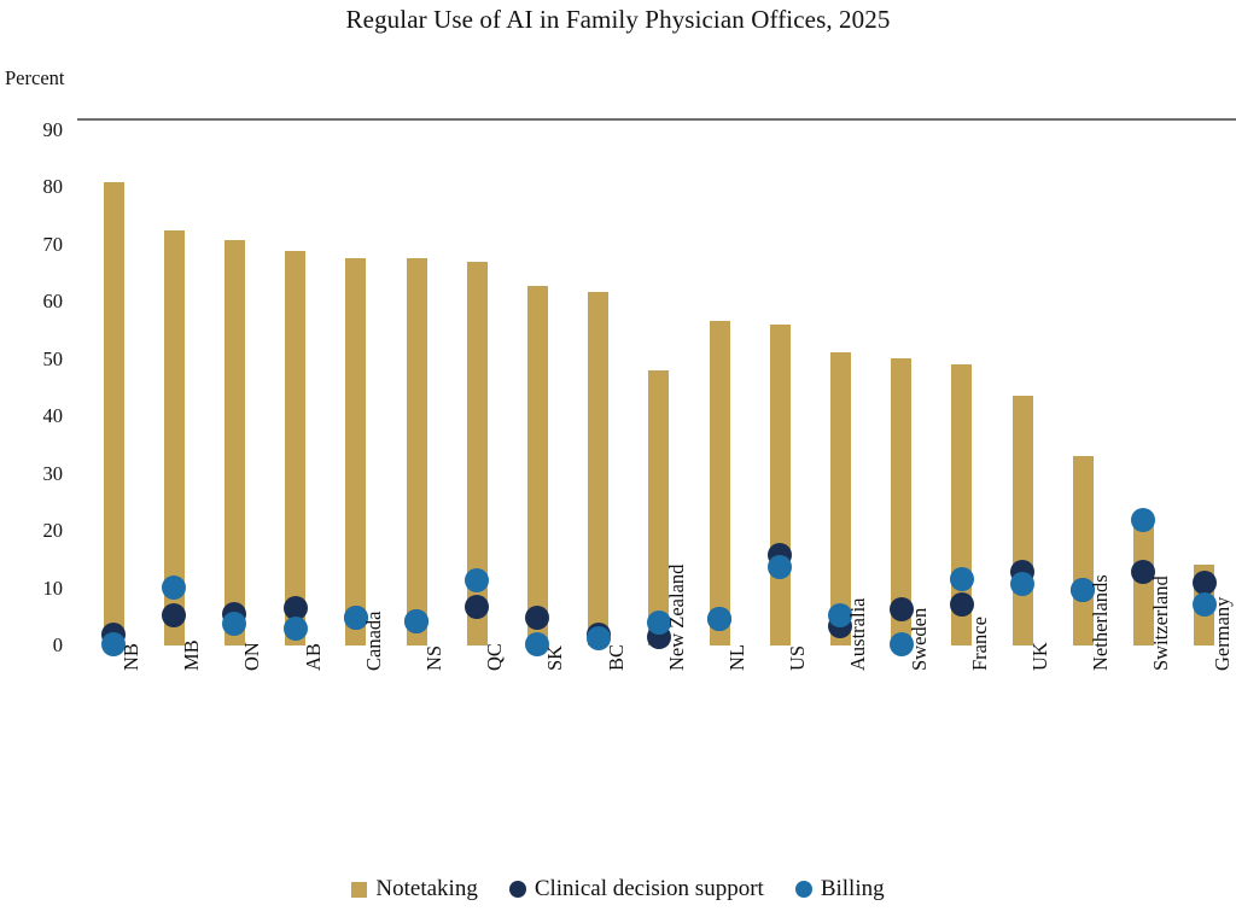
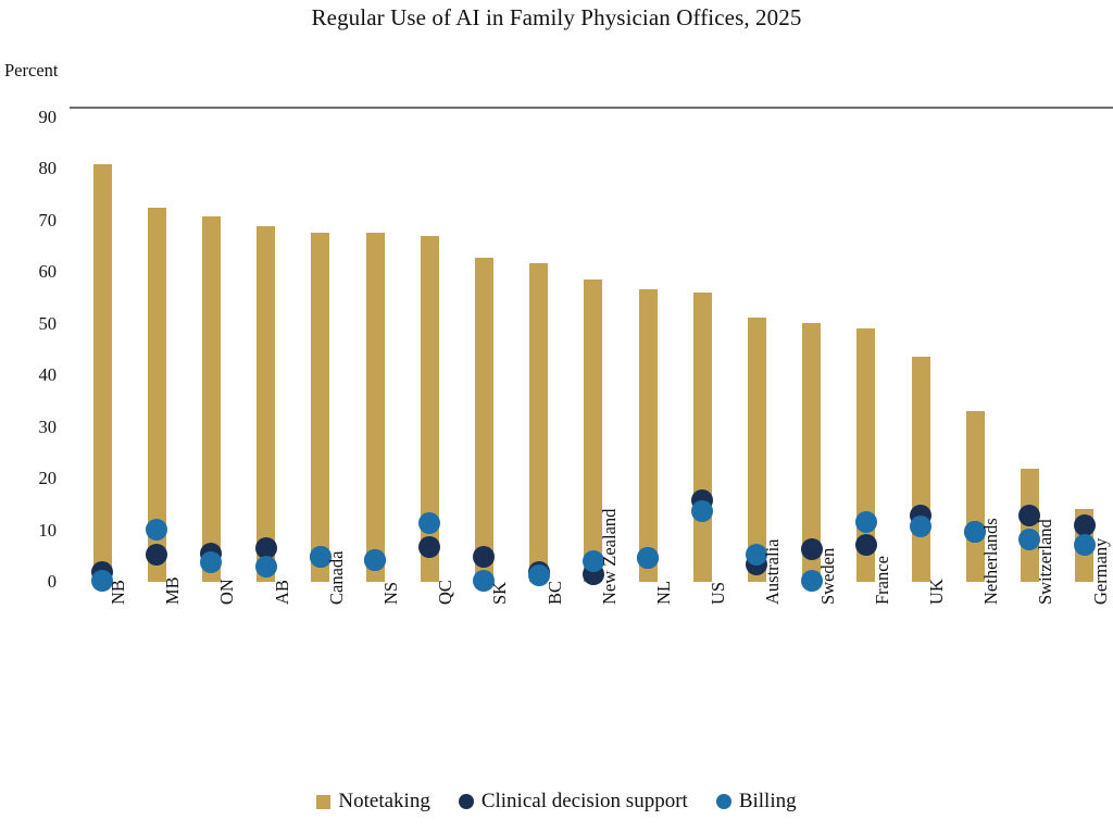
Notetaking/New Zealand: 48 -> 59
Billing/Switzerland: 22 -> 8
